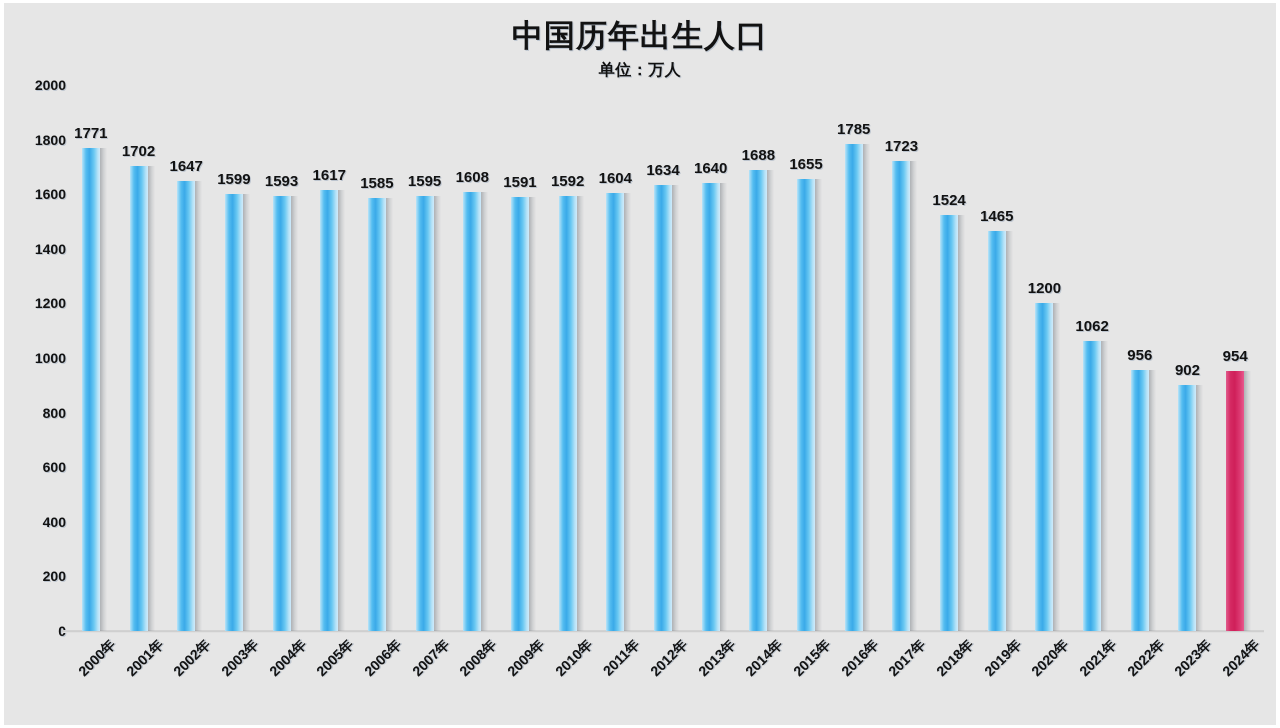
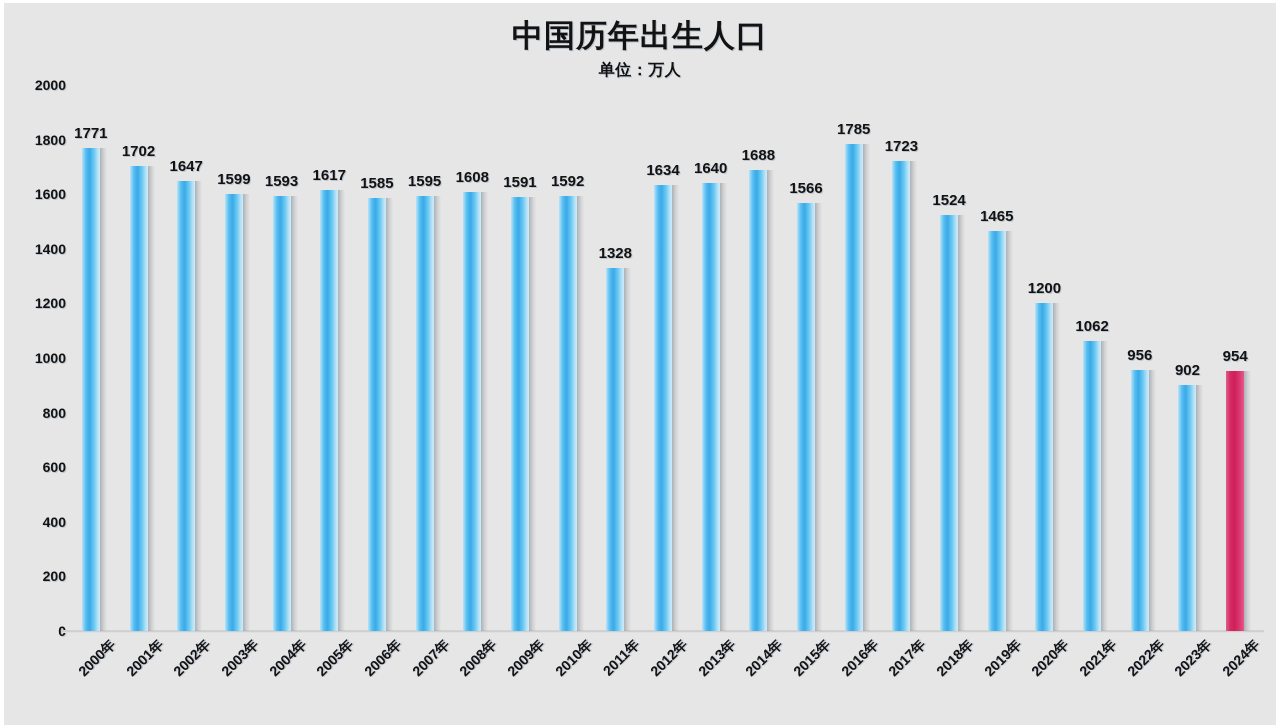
2011年: 1604 -> 1328
2015年: 1655 -> 1566
